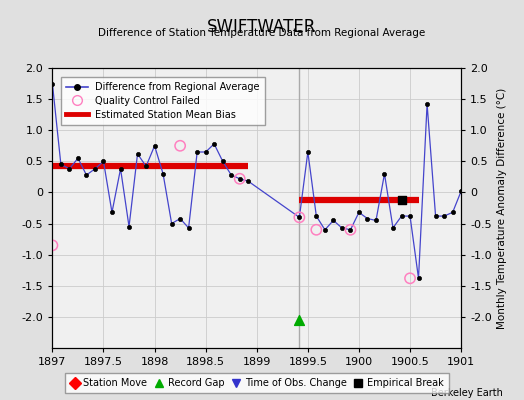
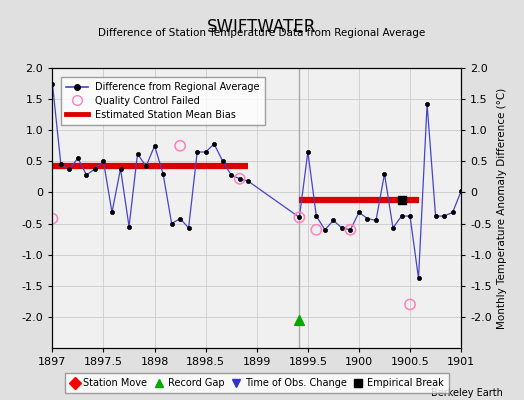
Quality Control Failed/1897: -0.85 -> -0.42
Quality Control Failed/1900.5: -1.38 -> -1.80
